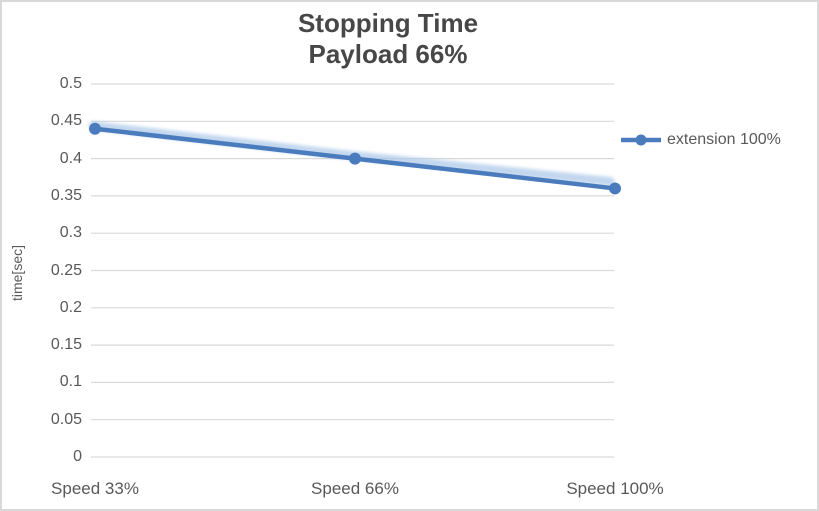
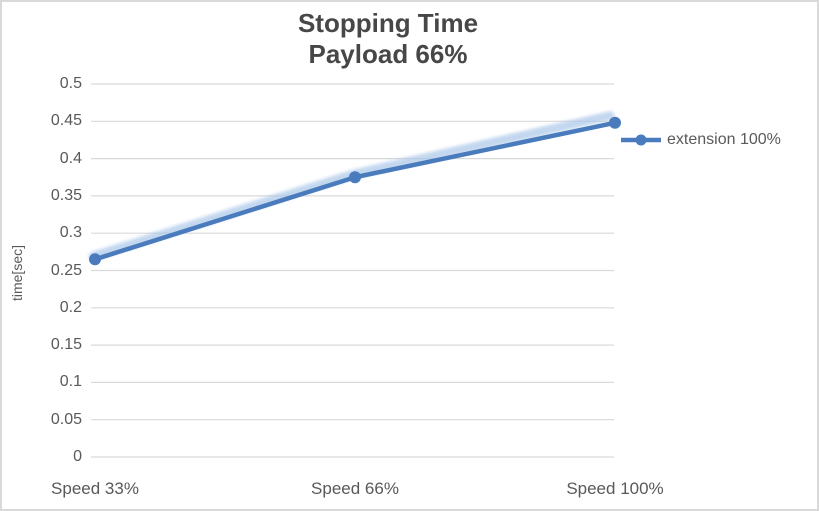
Speed 33%: 0.44 -> 0.27
Speed 66%: 0.40 -> 0.38
Speed 100%: 0.36 -> 0.45
